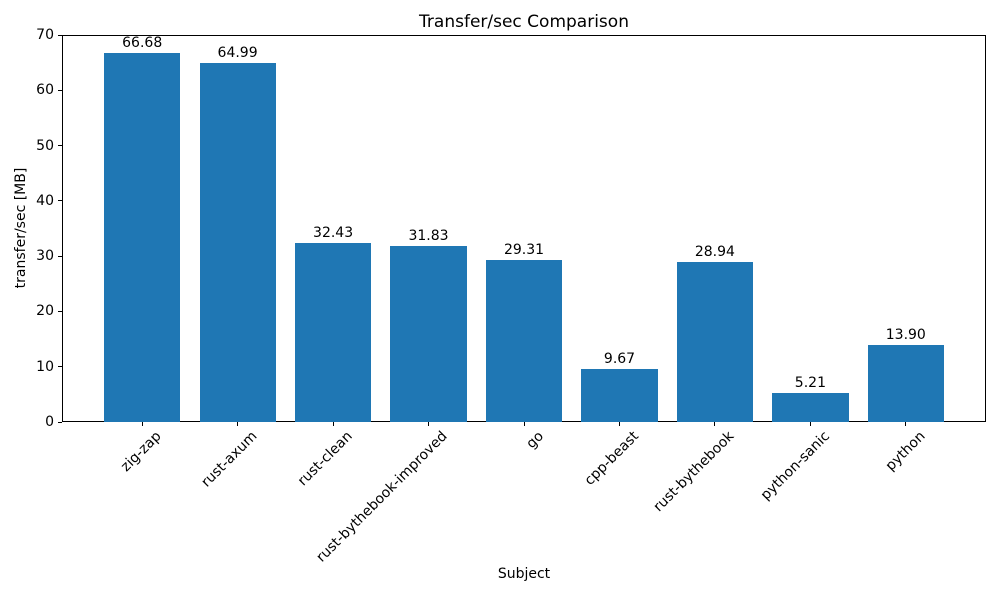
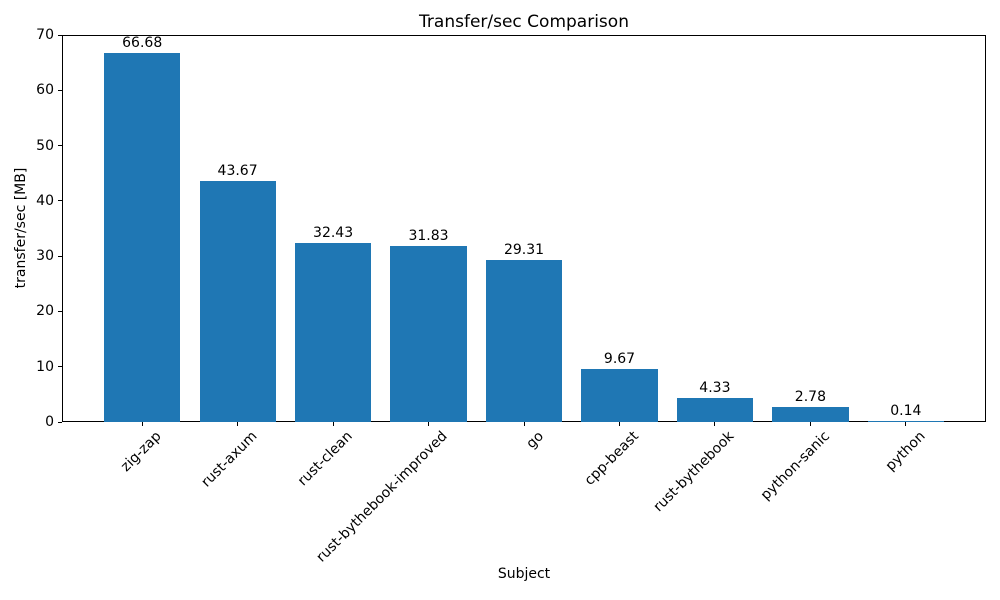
rust-axum: 64.99 -> 43.67
rust-bythebook: 28.94 -> 4.33
python-sanic: 5.21 -> 2.78
python: 13.90 -> 0.14
